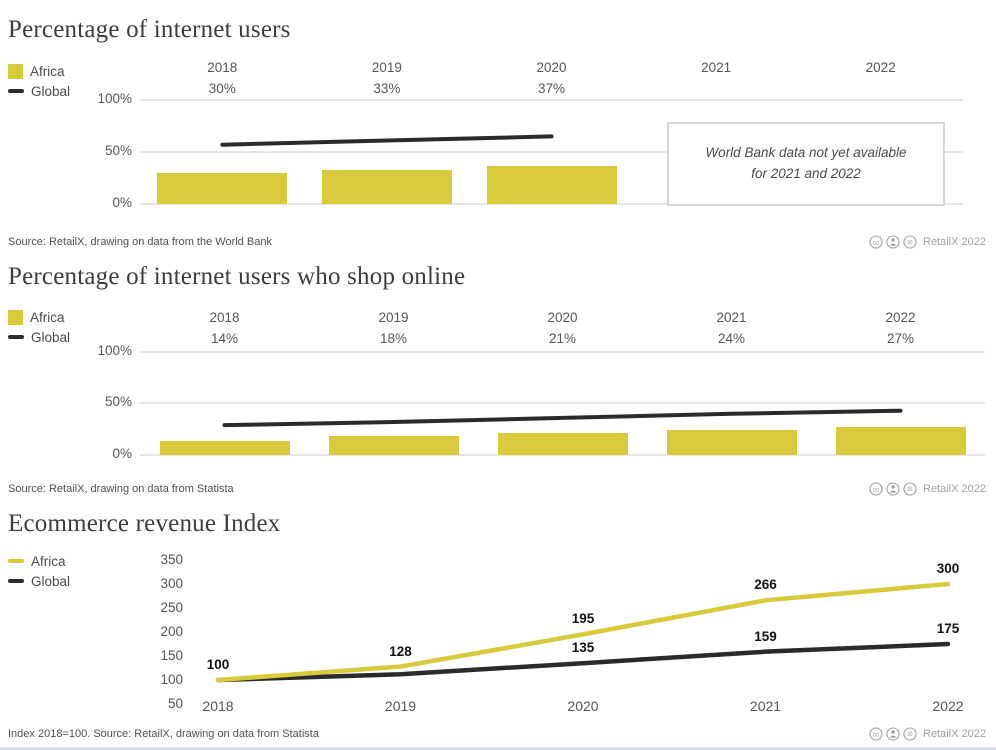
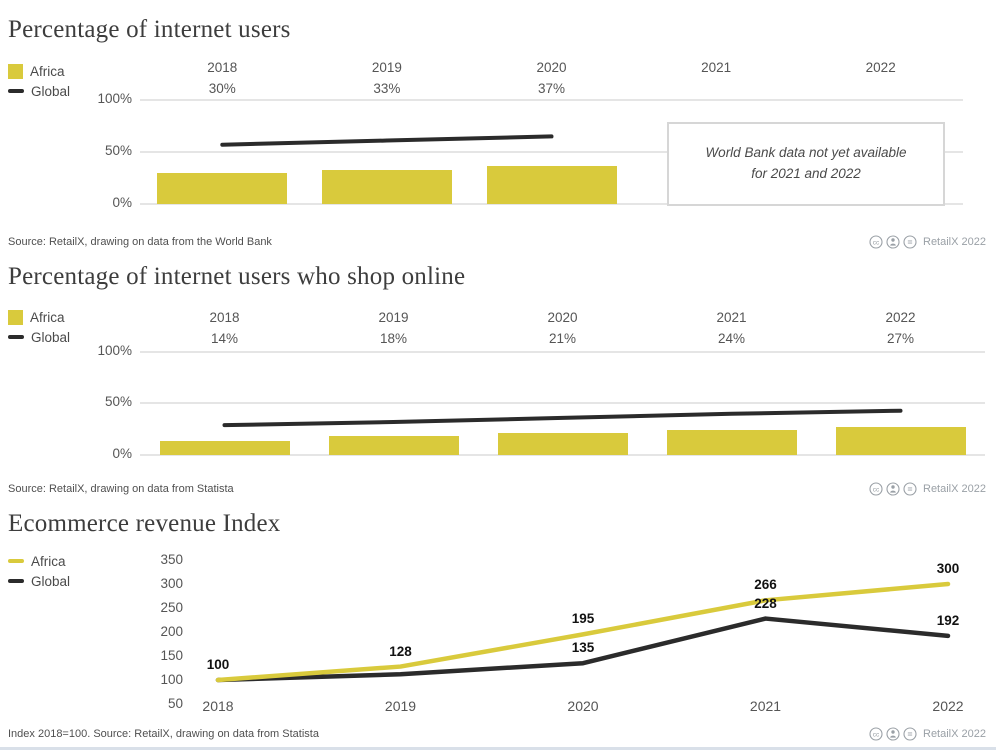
Ecommerce revenue Index/Global/2021: 159 -> 228
Ecommerce revenue Index/Global/2022: 175 -> 192
